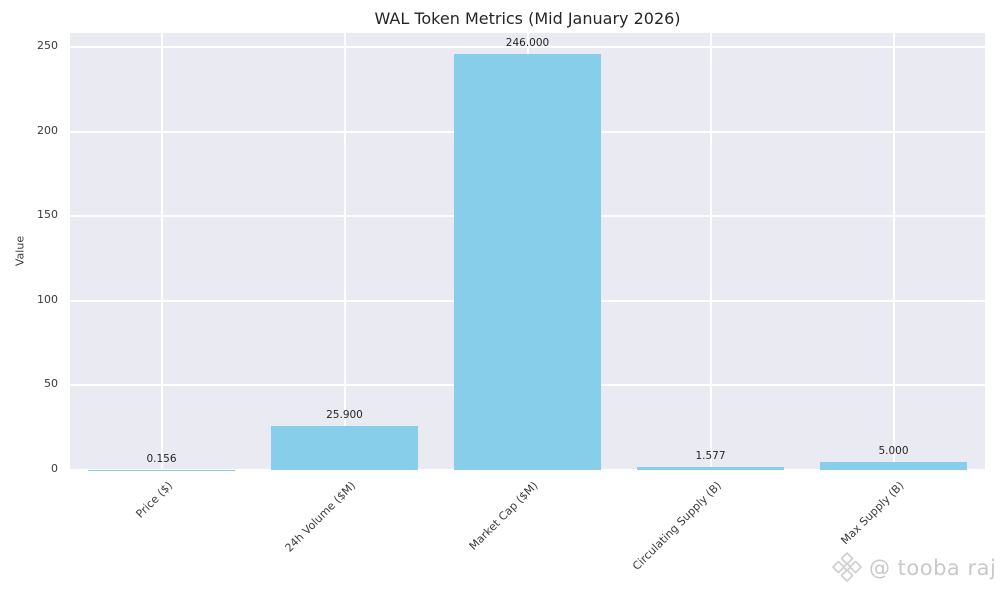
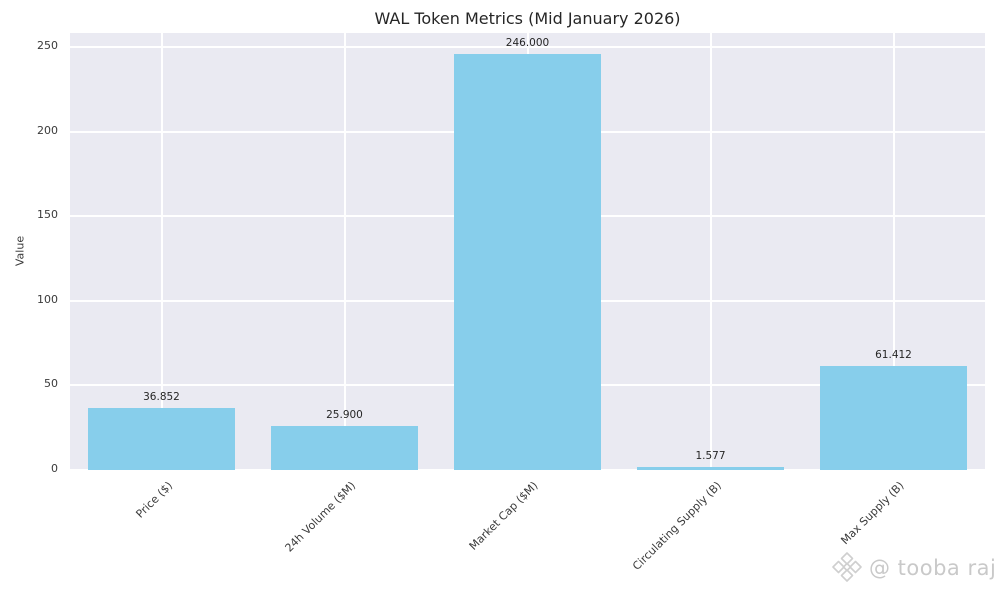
Price ($): 0.156 -> 36.852
Max Supply (B): 5.000 -> 61.412
